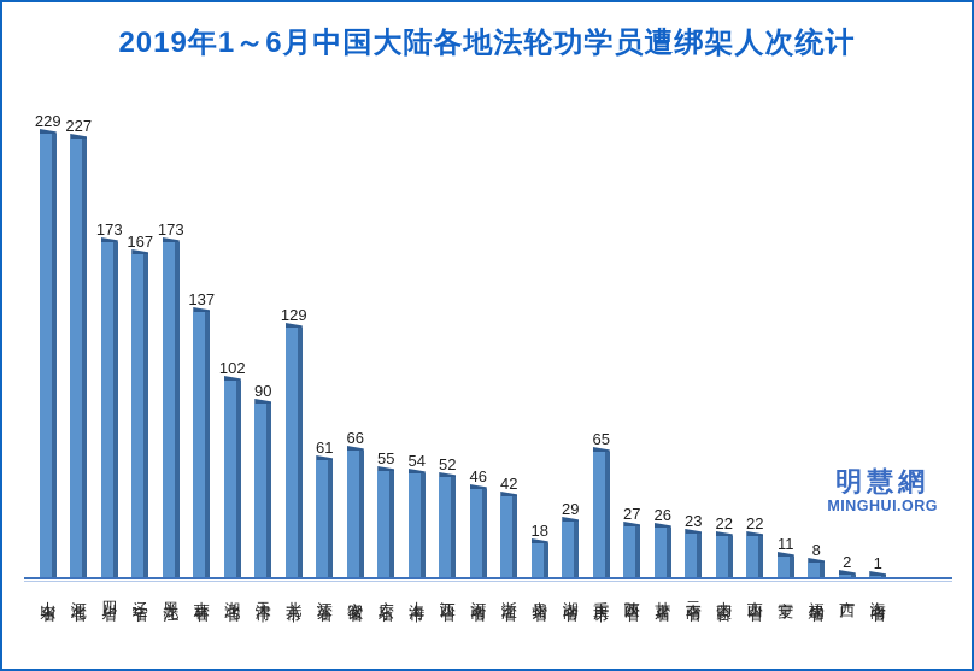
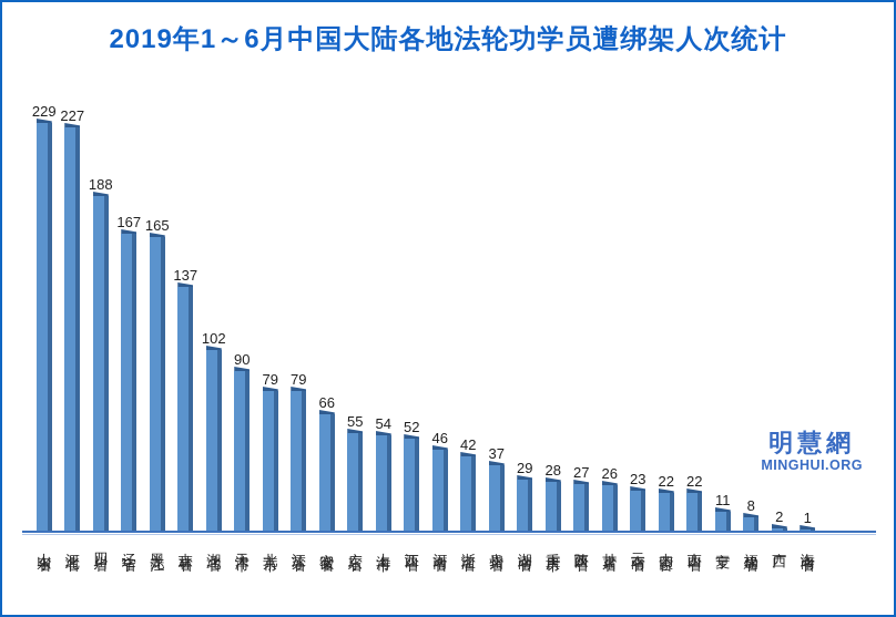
四川省: 173 -> 188
黑龙江: 173 -> 165
北京市: 129 -> 79
江苏省: 61 -> 79
贵州省: 18 -> 37
重庆市: 65 -> 28
